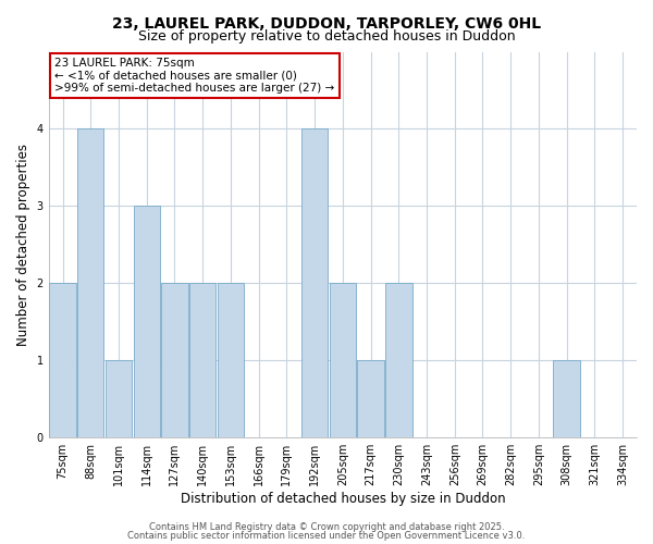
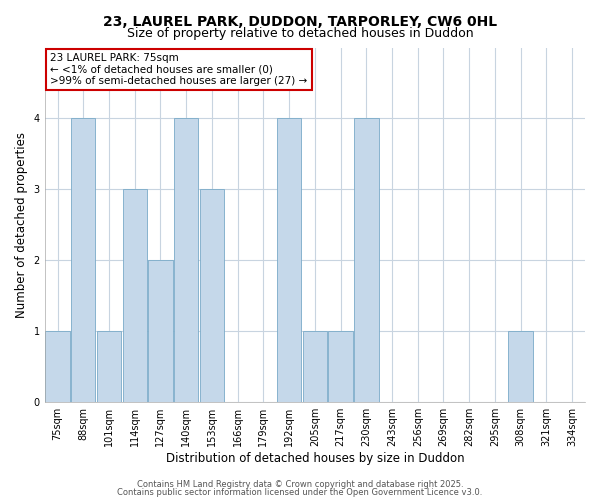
75sqm: 2 -> 1
140sqm: 2 -> 4
153sqm: 2 -> 3
205sqm: 2 -> 1
230sqm: 2 -> 4
